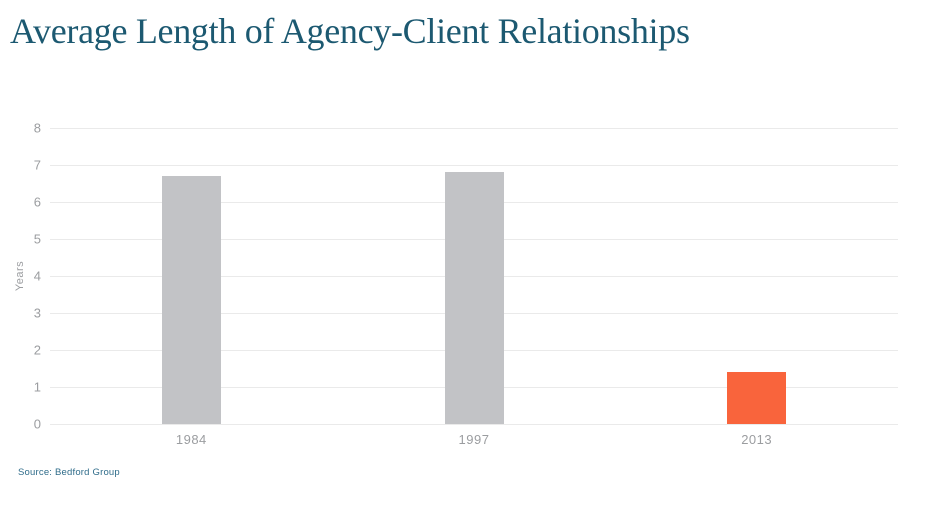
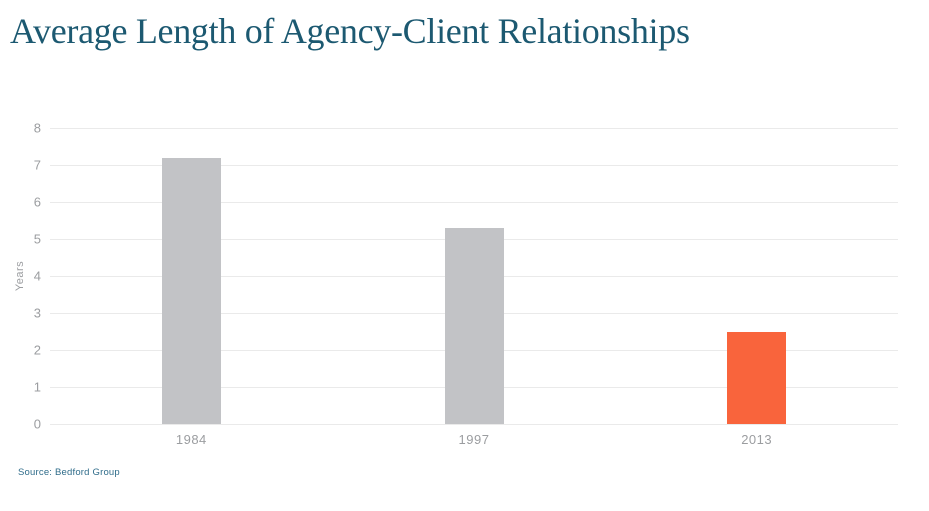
1984: 6.7 -> 7.2
1997: 6.8 -> 5.3
2013: 1.4 -> 2.5
